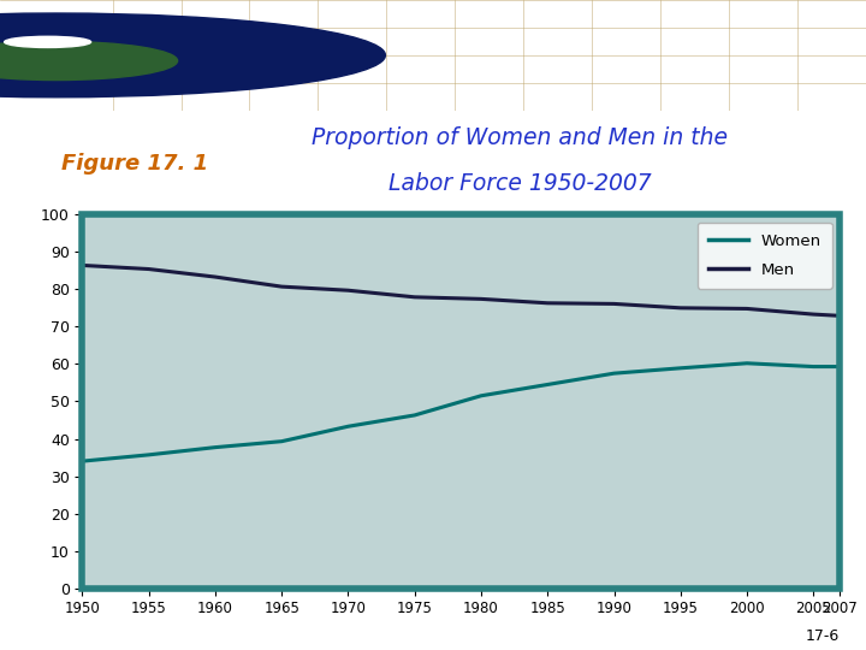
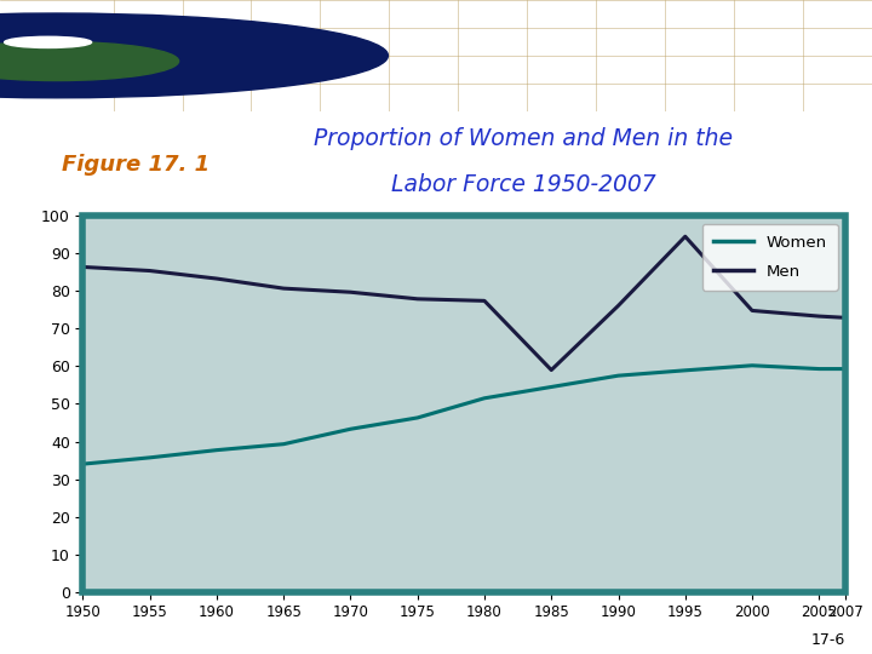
Men/1985: 76.3 -> 59.0
Men/1995: 75.0 -> 94.5
